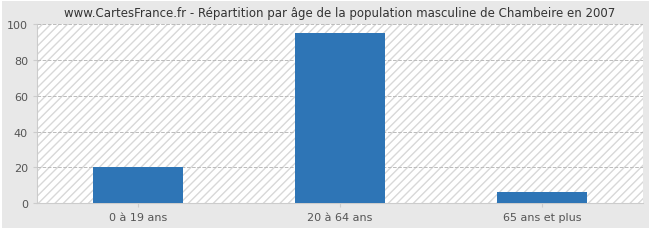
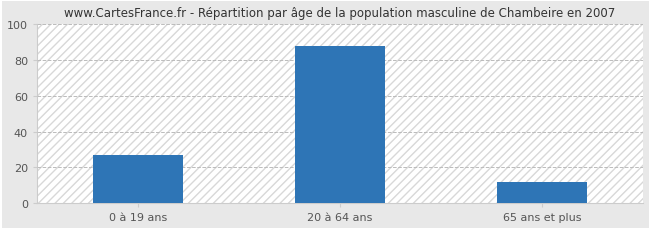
0 à 19 ans: 20 -> 27
20 à 64 ans: 95 -> 88
65 ans et plus: 6 -> 12
